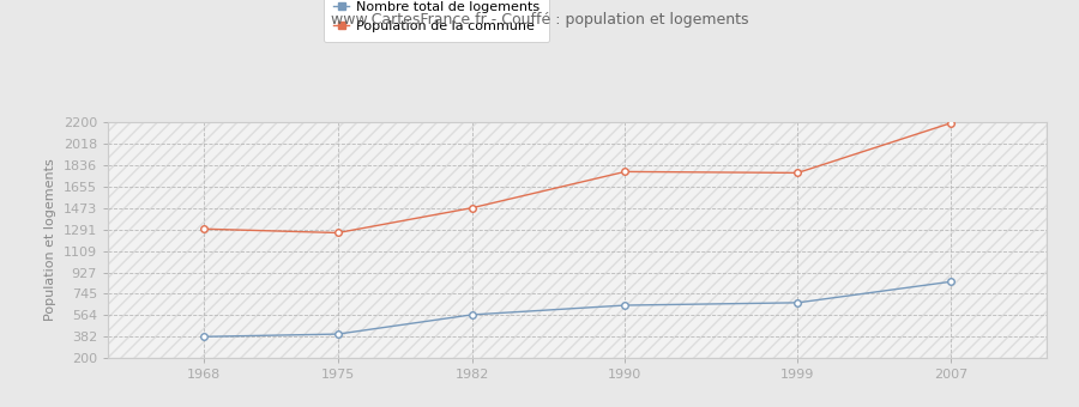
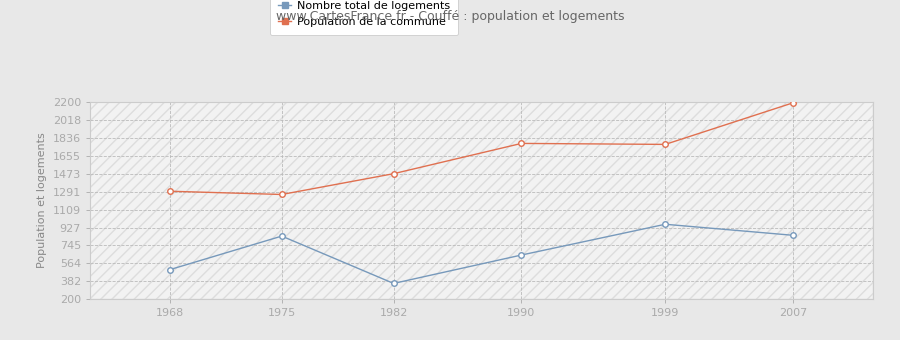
Nombre total de logements/1968: 380 -> 500
Nombre total de logements/1975: 400 -> 840
Nombre total de logements/1982: 570 -> 360
Nombre total de logements/1999: 670 -> 960
